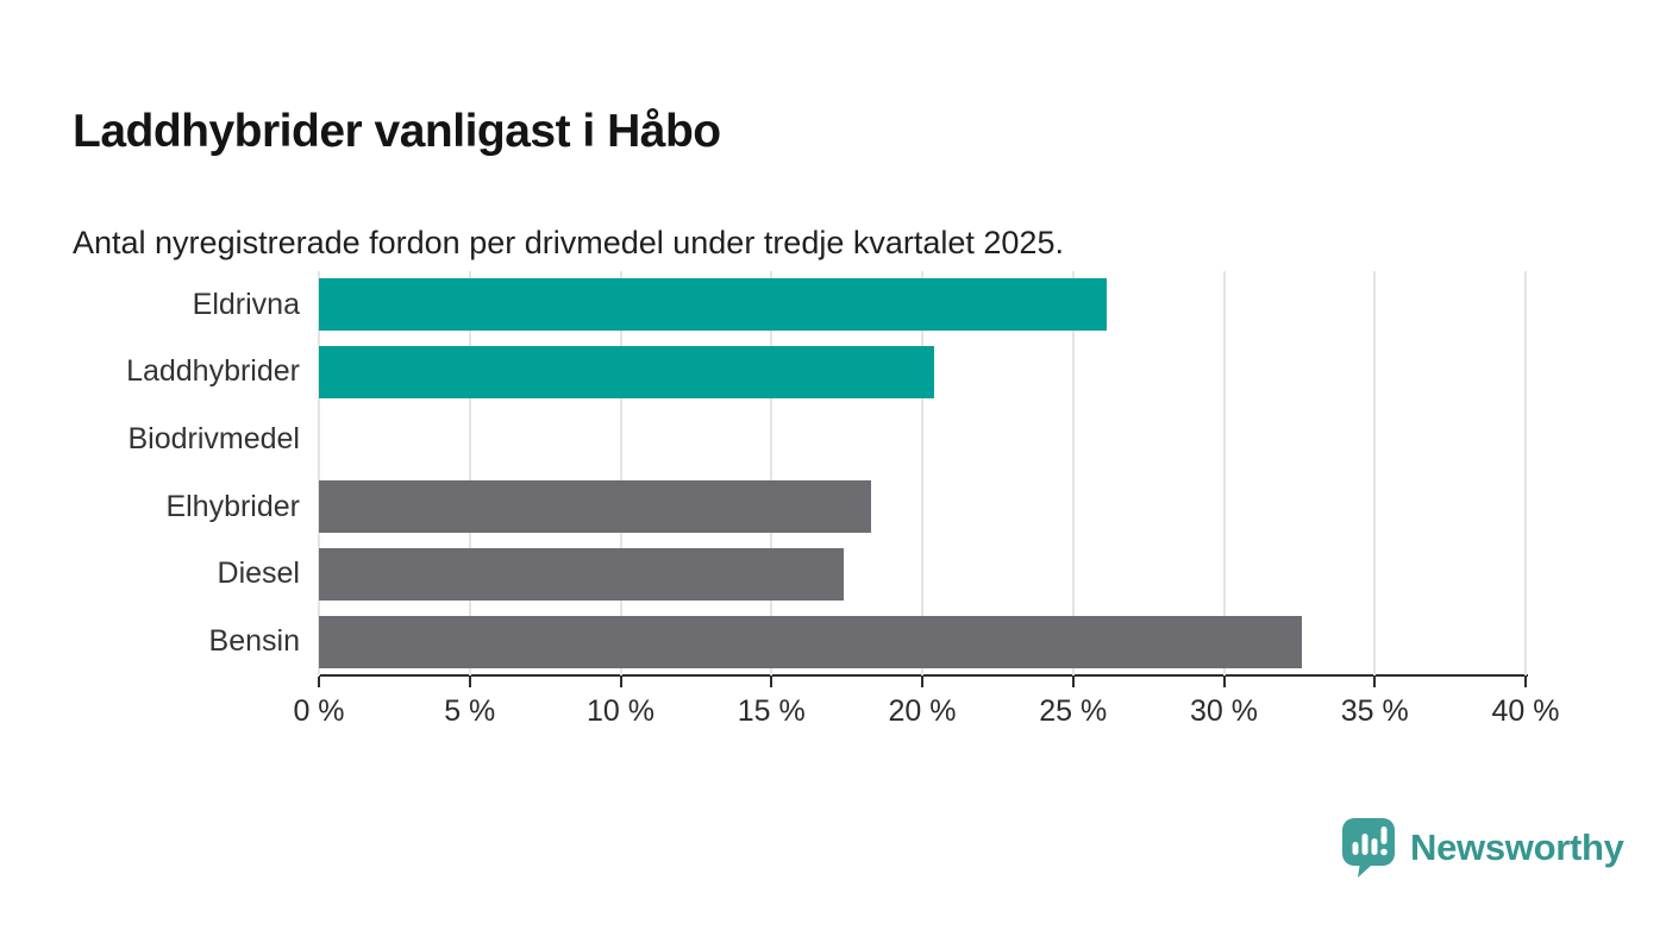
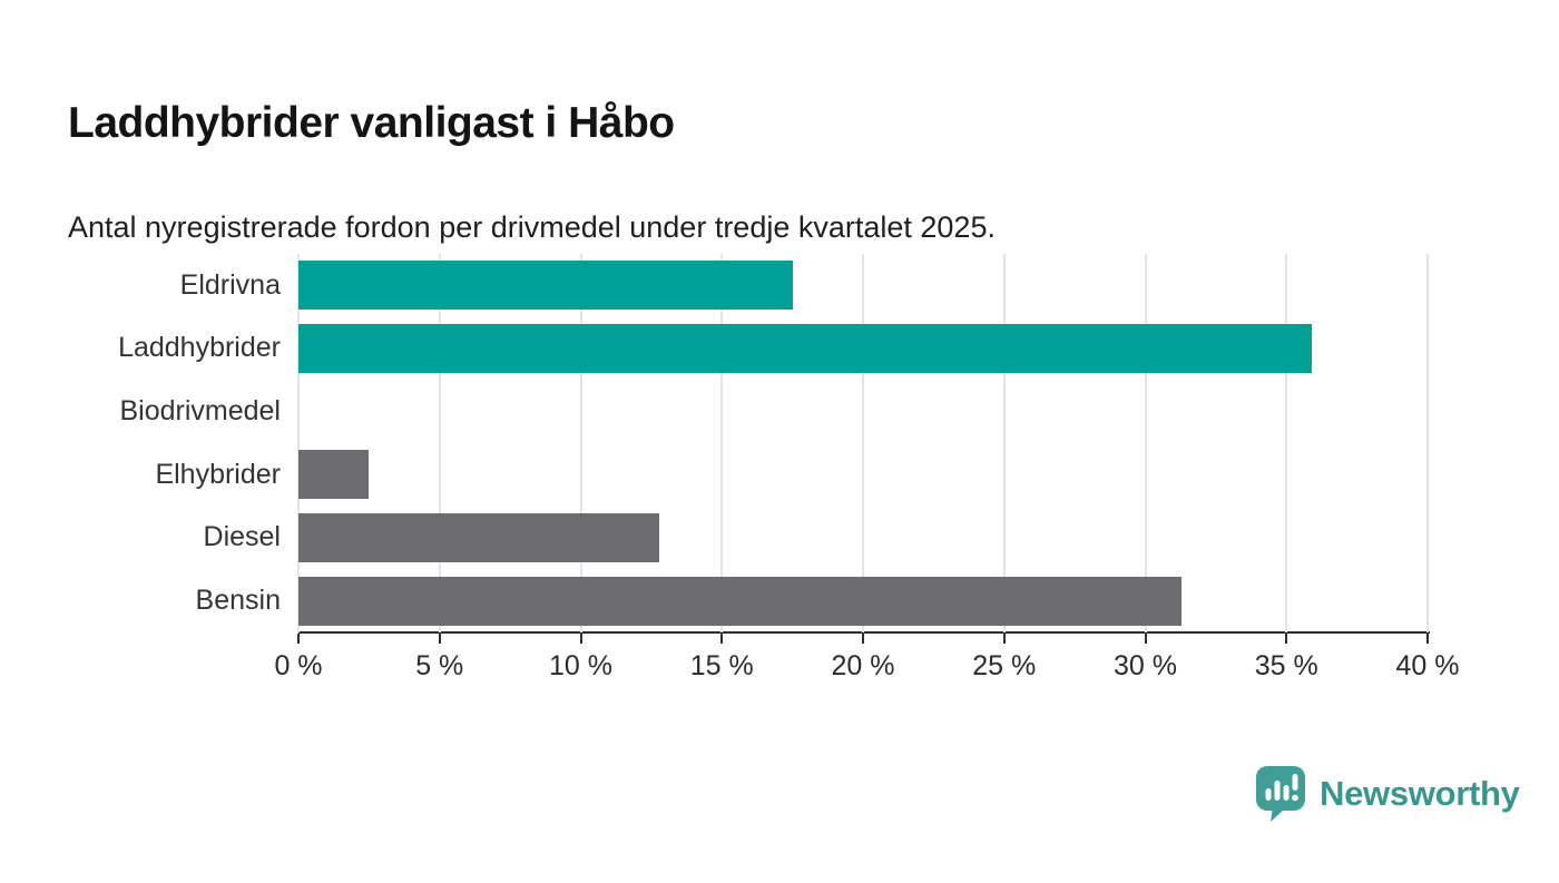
Eldrivna: 26.1% -> 17.5%
Laddhybrider: 20.4% -> 35.9%
Elhybrider: 18.3% -> 2.5%
Diesel: 17.4% -> 12.8%
Bensin: 32.6% -> 31.3%
